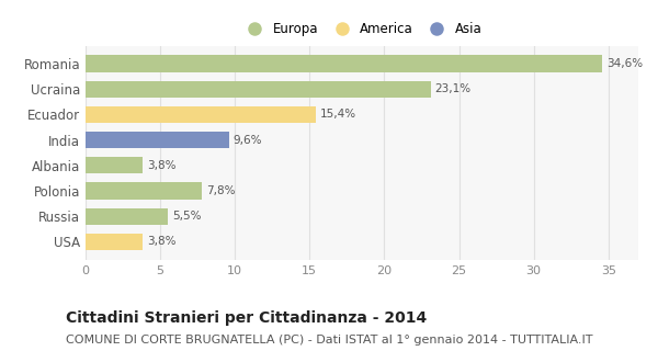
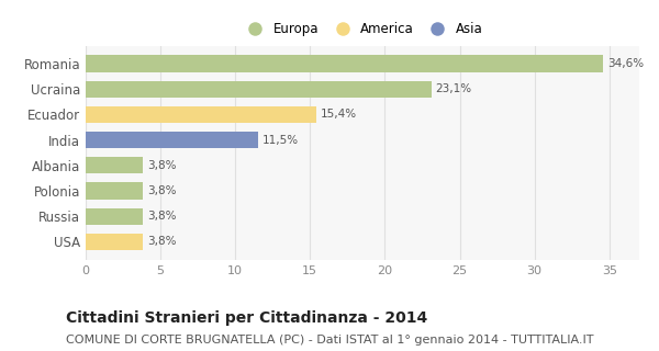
India: 9,6% -> 11,5%
Polonia: 7,8% -> 3,8%
Russia: 5,5% -> 3,8%
